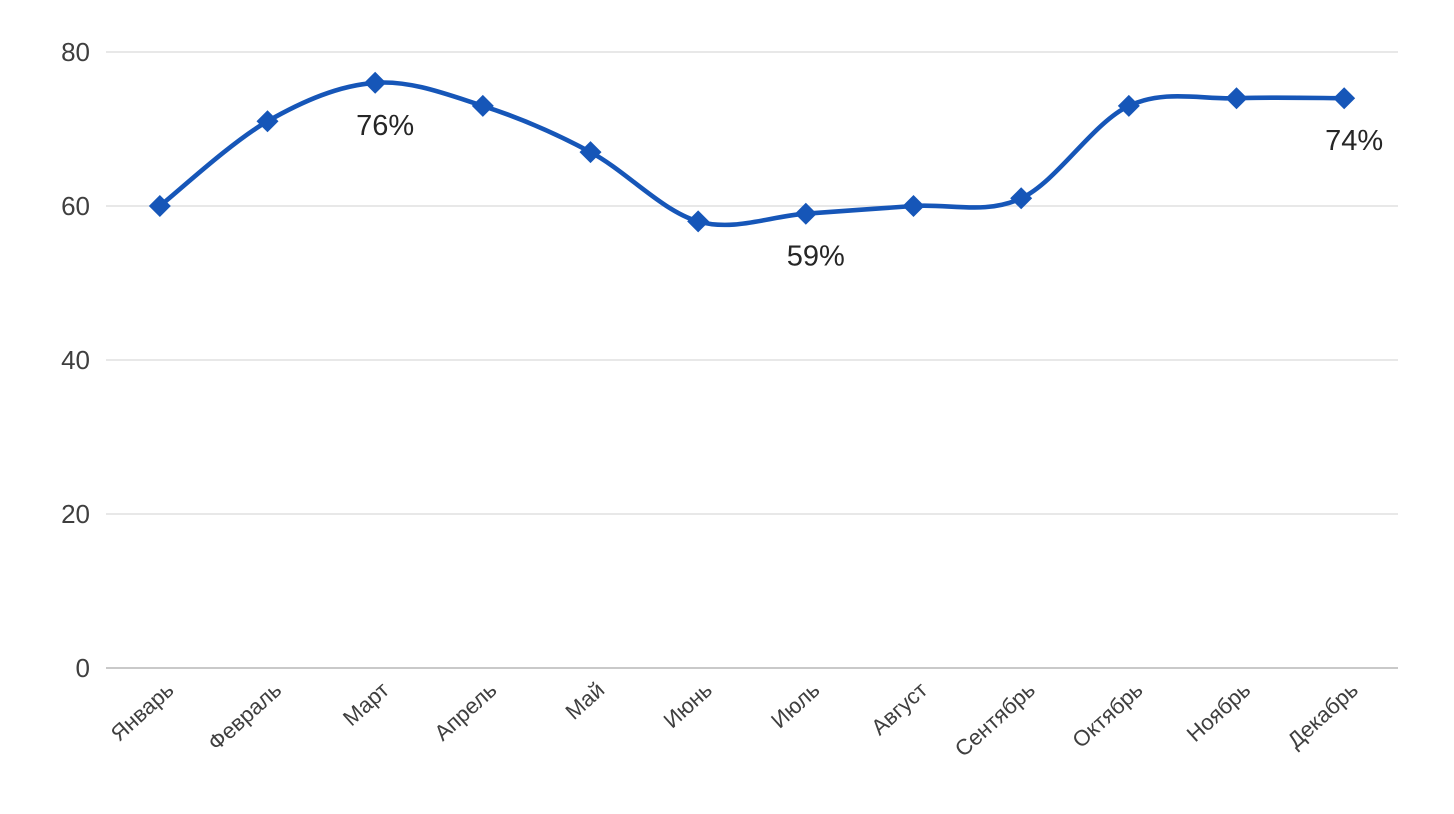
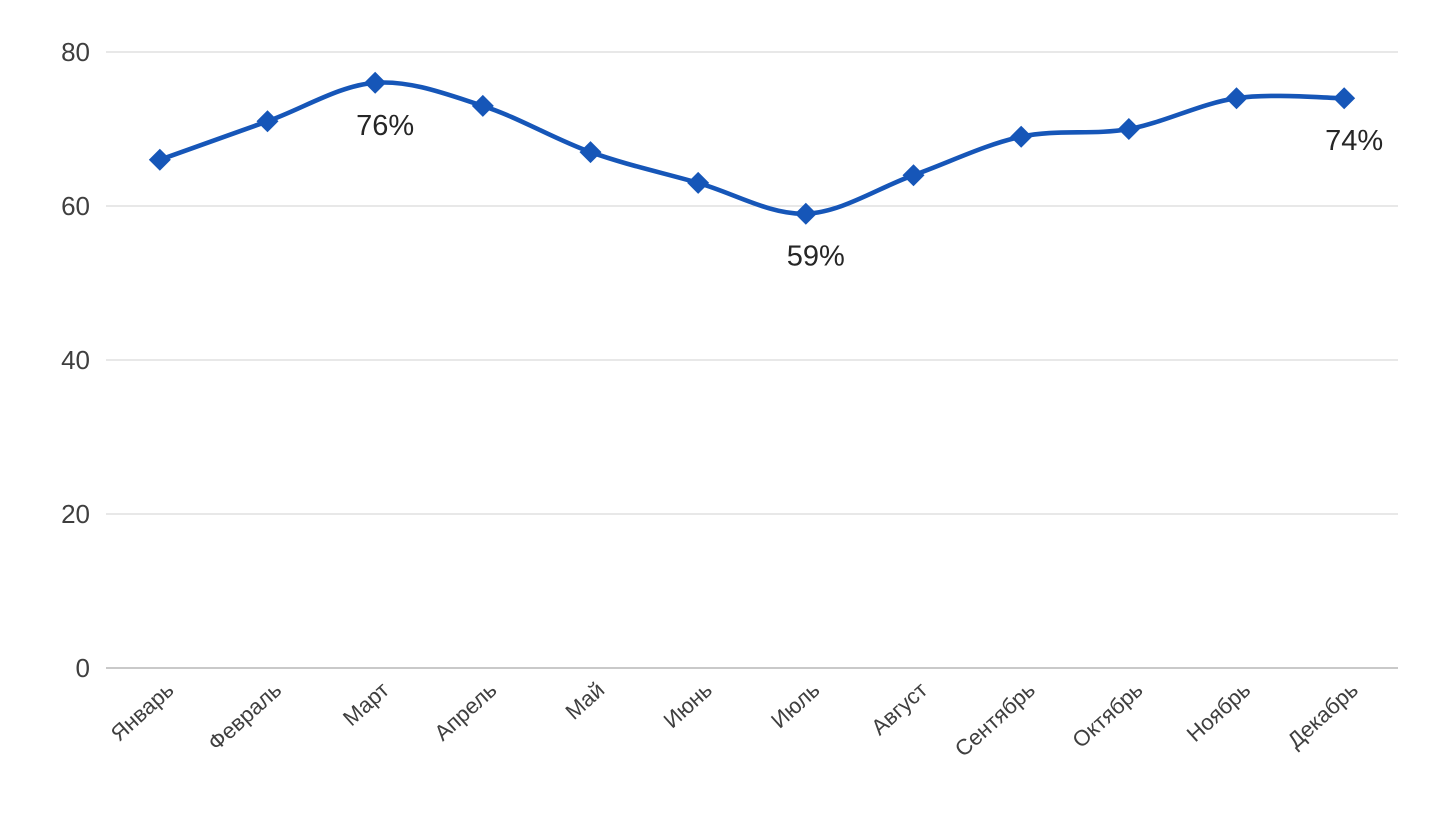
Январь: 60 -> 66
Июнь: 58 -> 63
Август: 60 -> 64
Сентябрь: 61 -> 69
Октябрь: 73 -> 70
